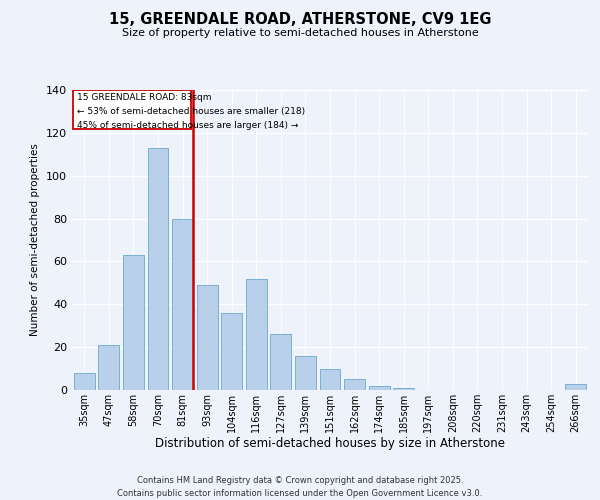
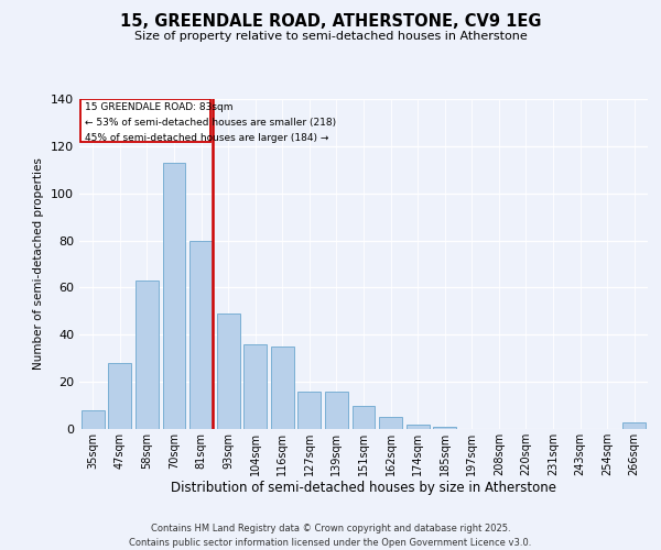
47sqm: 21 -> 28
116sqm: 52 -> 35
127sqm: 26 -> 16
